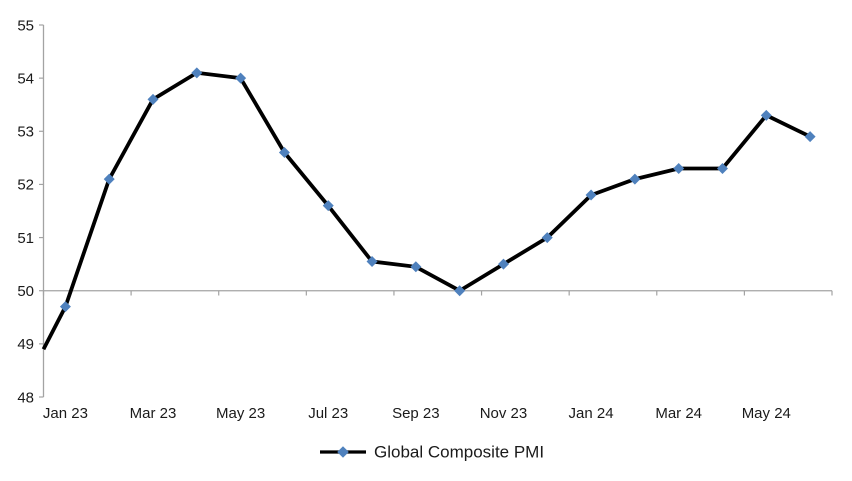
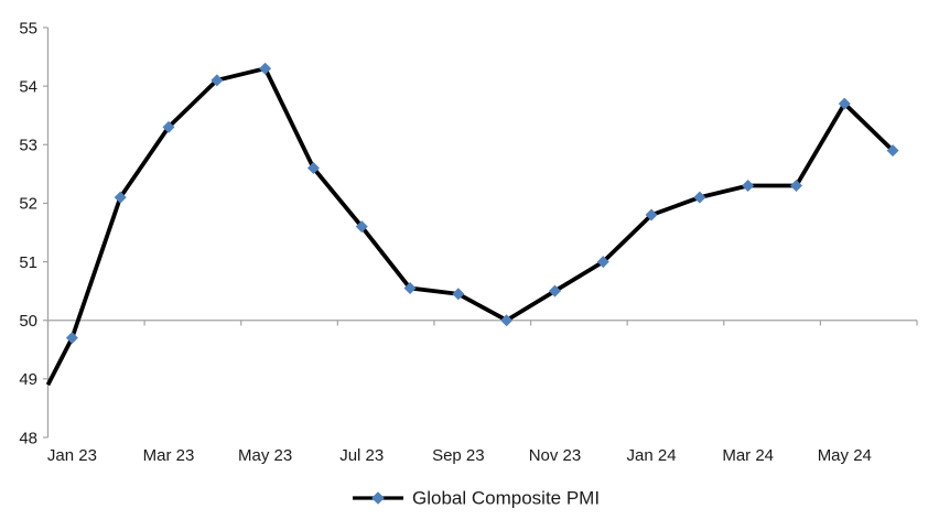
Mar 23: 53.6 -> 53.3
May 23: 54.0 -> 54.3
May 24: 53.3 -> 53.7
